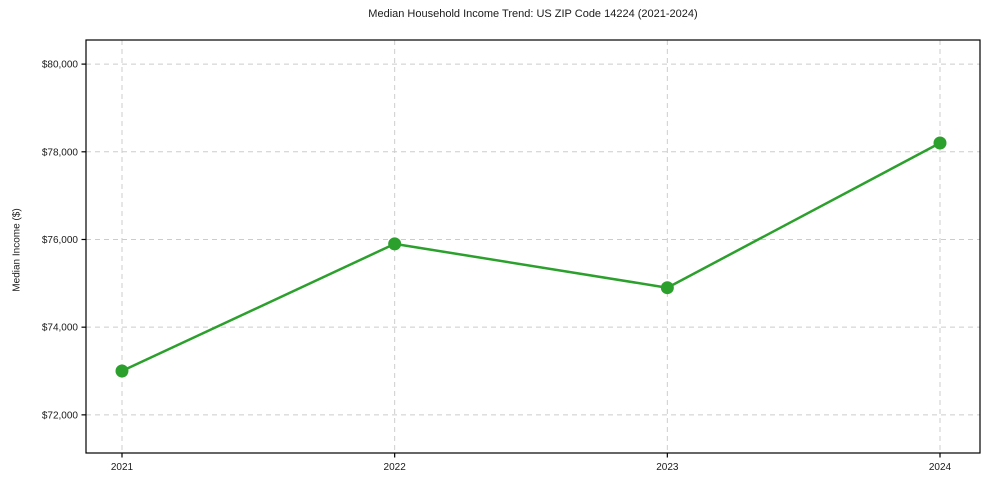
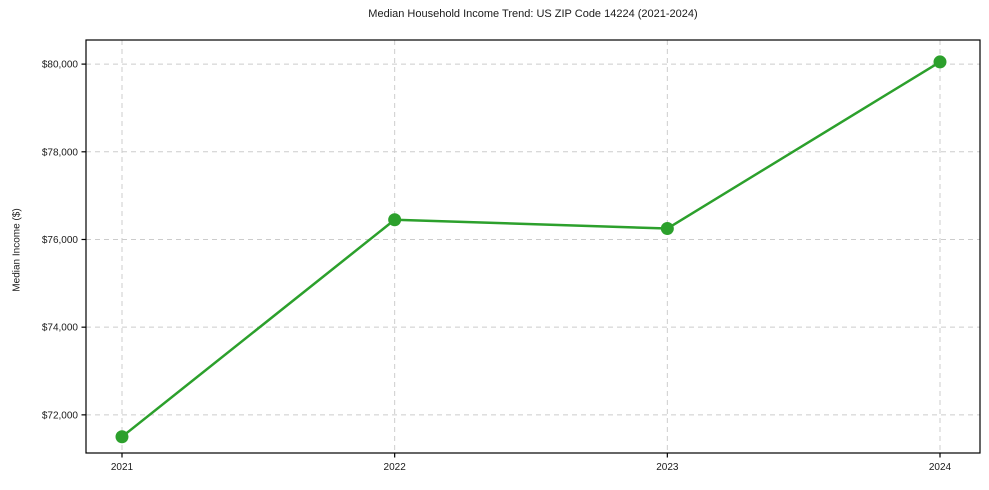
2021: $73000 -> $71500
2022: $75900 -> $76400
2023: $74900 -> $76200
2024: $78200 -> $80000
